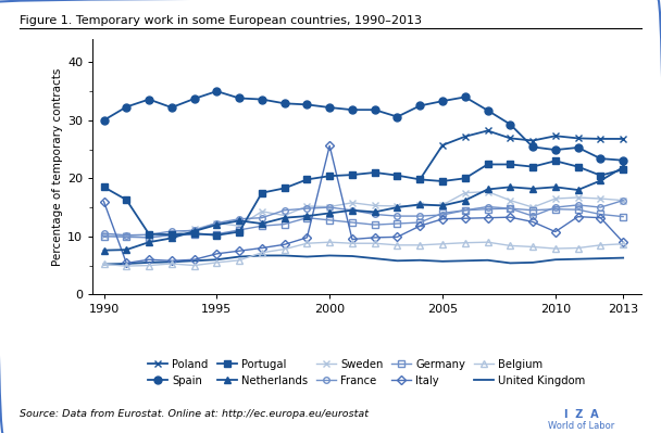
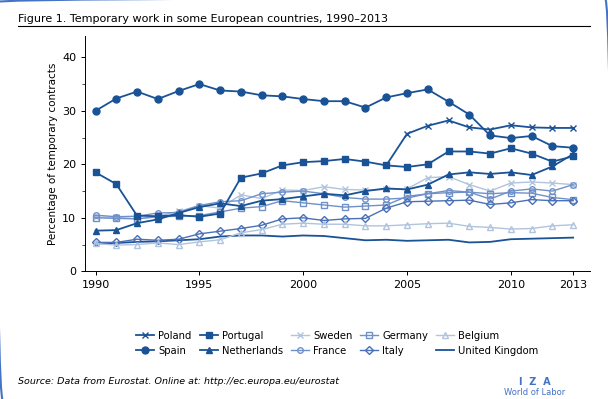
Italy/1990: 16.0 -> 5.4
Italy/2000: 25.6 -> 10.0
Italy/2010: 10.8 -> 12.8
Italy/2013: 9.0 -> 13.2
